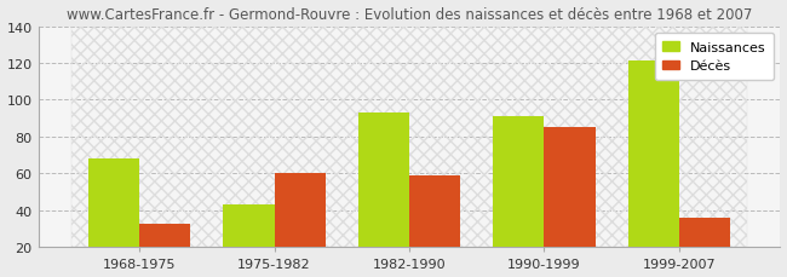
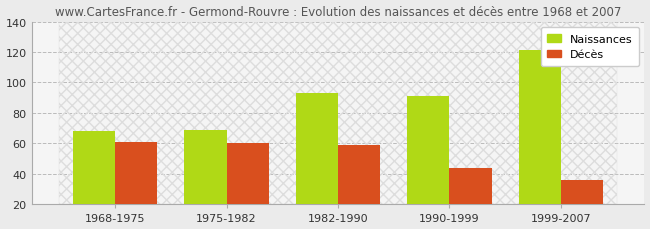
Décès/1968-1975: 33 -> 61
Naissances/1975-1982: 43 -> 69
Décès/1990-1999: 85 -> 44
